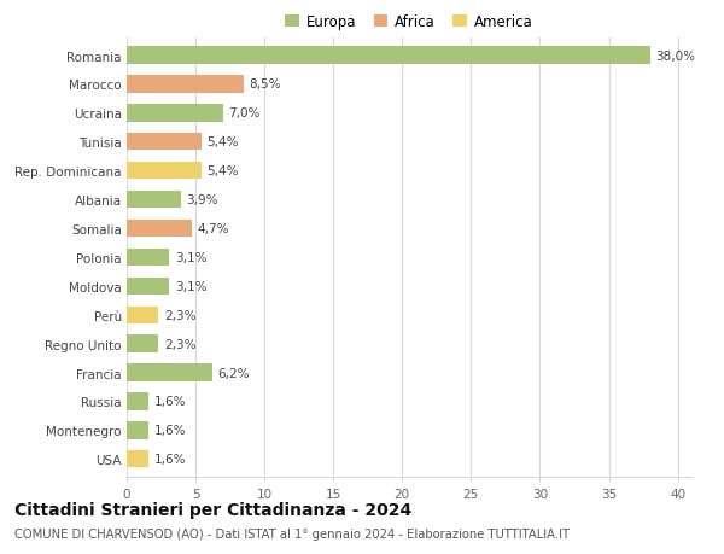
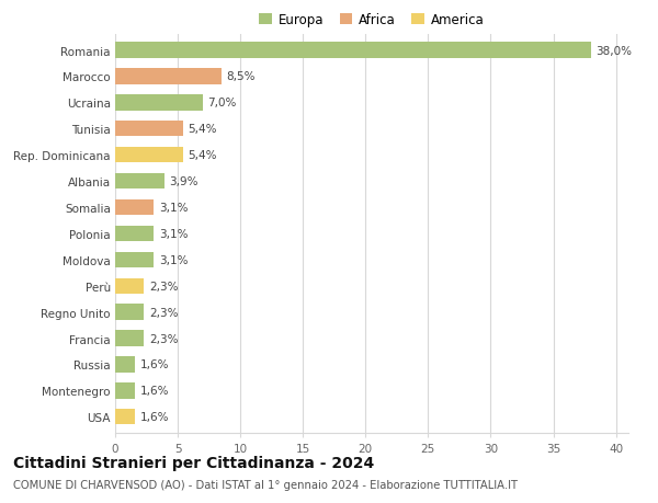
Somalia: 4,7% -> 3,1%
Francia: 6,2% -> 2,3%
